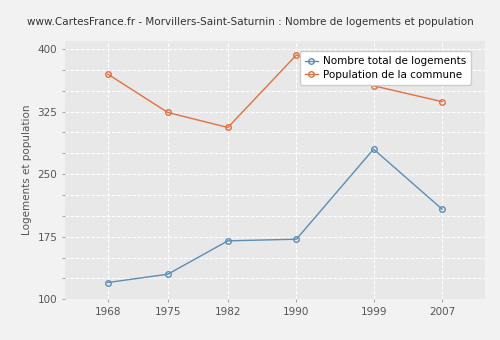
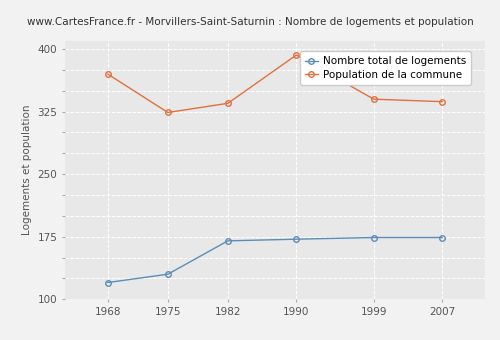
Population de la commune/1982: 306 -> 335
Nombre total de logements/1999: 280 -> 174
Population de la commune/1999: 356 -> 340
Nombre total de logements/2007: 208 -> 174
